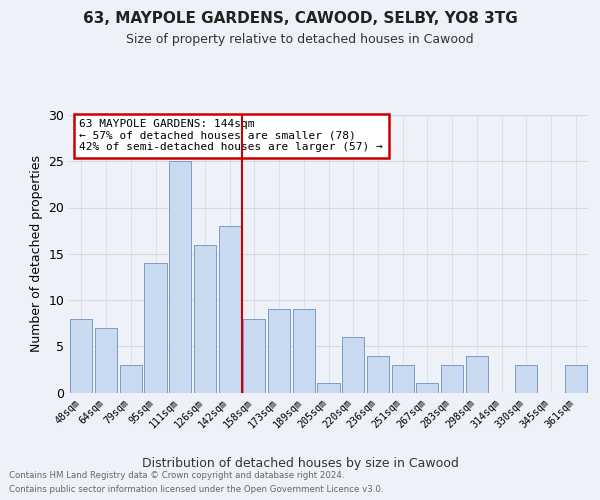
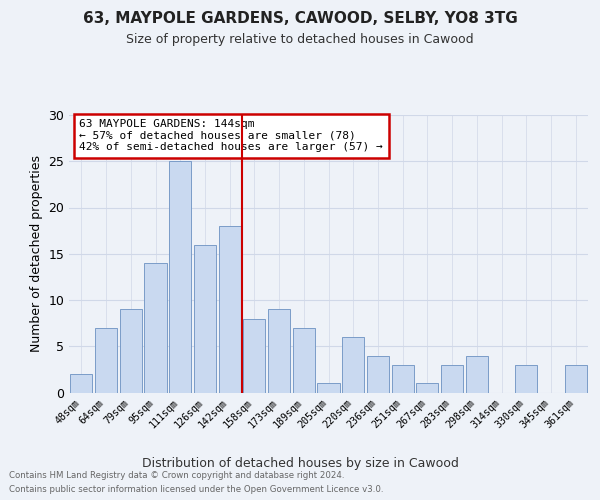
48sqm: 8 -> 2
79sqm: 3 -> 9
189sqm: 9 -> 7
